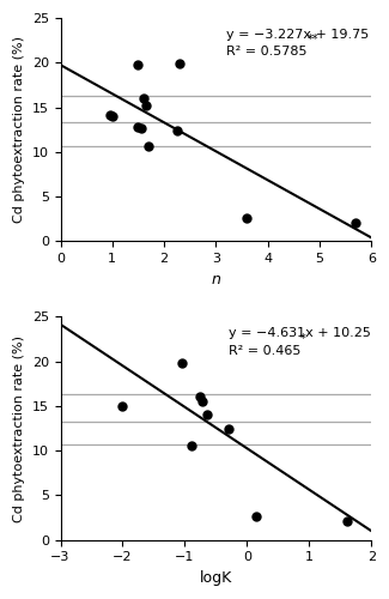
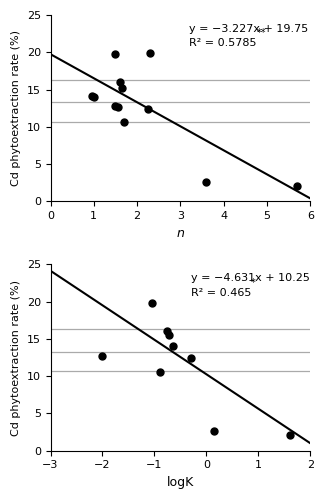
−2: 15.0 -> 12.7
